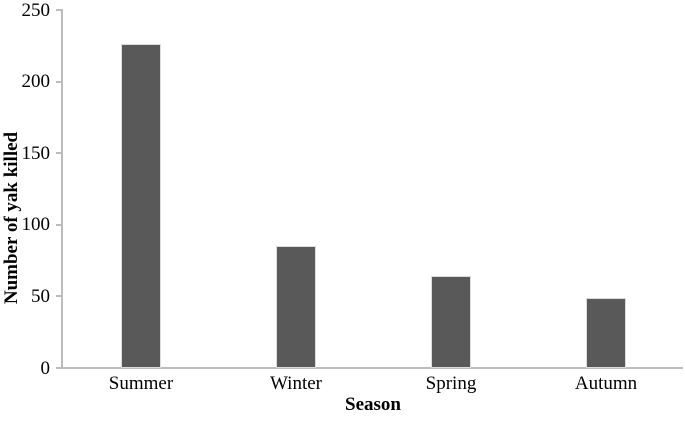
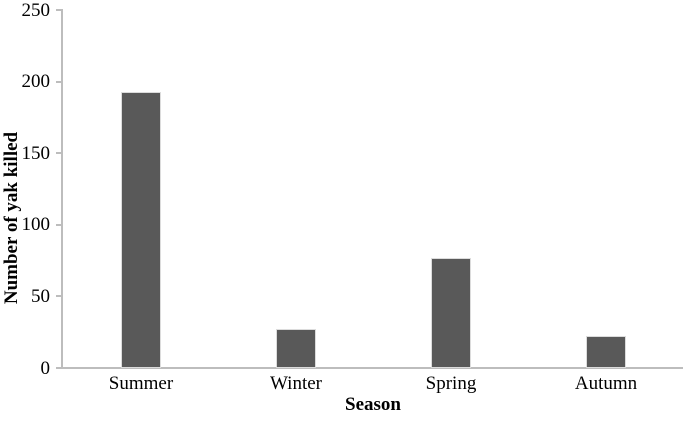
Summer: 226 -> 193
Winter: 85 -> 27
Spring: 64 -> 77
Autumn: 49 -> 22
